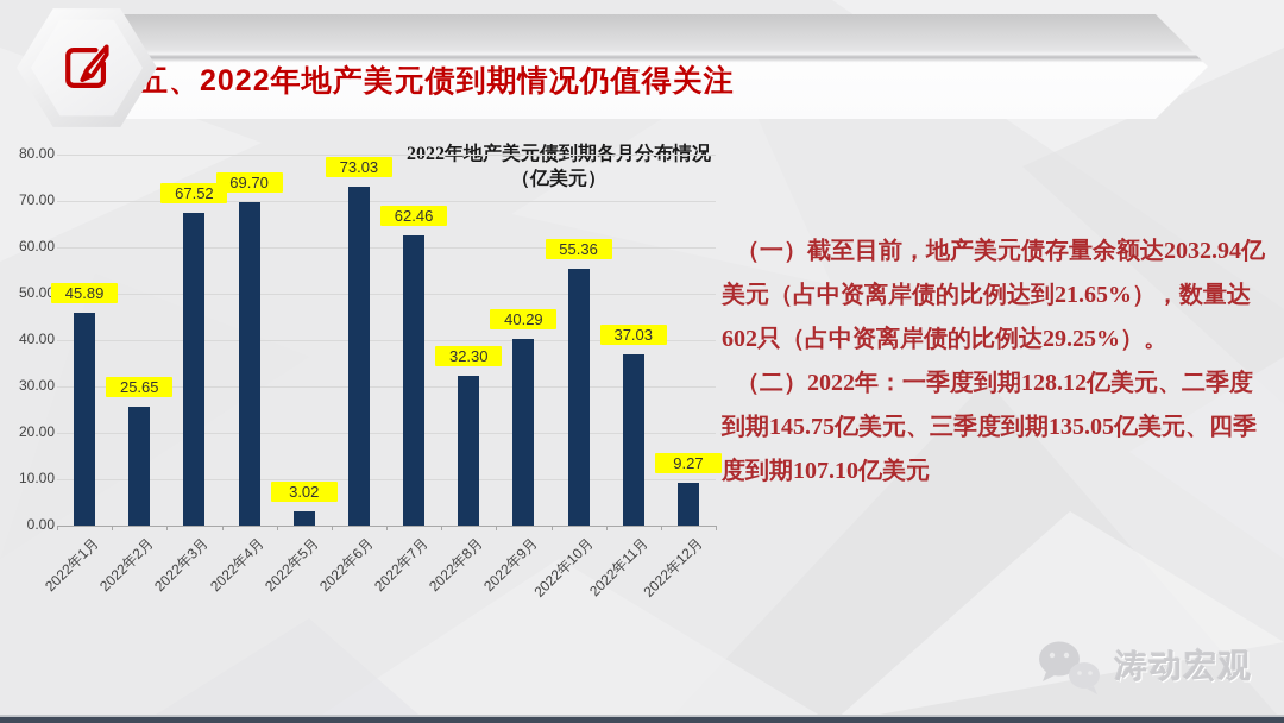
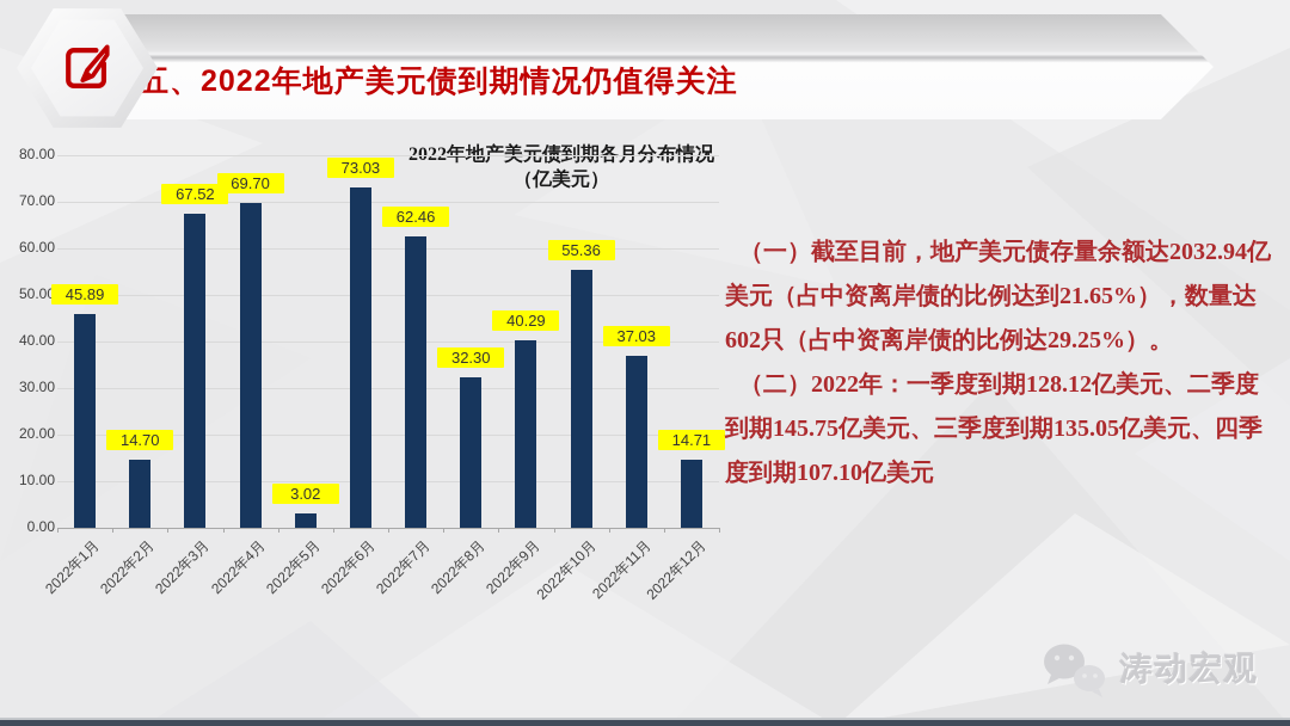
2022年2月: 25.65 -> 14.70
2022年12月: 9.27 -> 14.71
